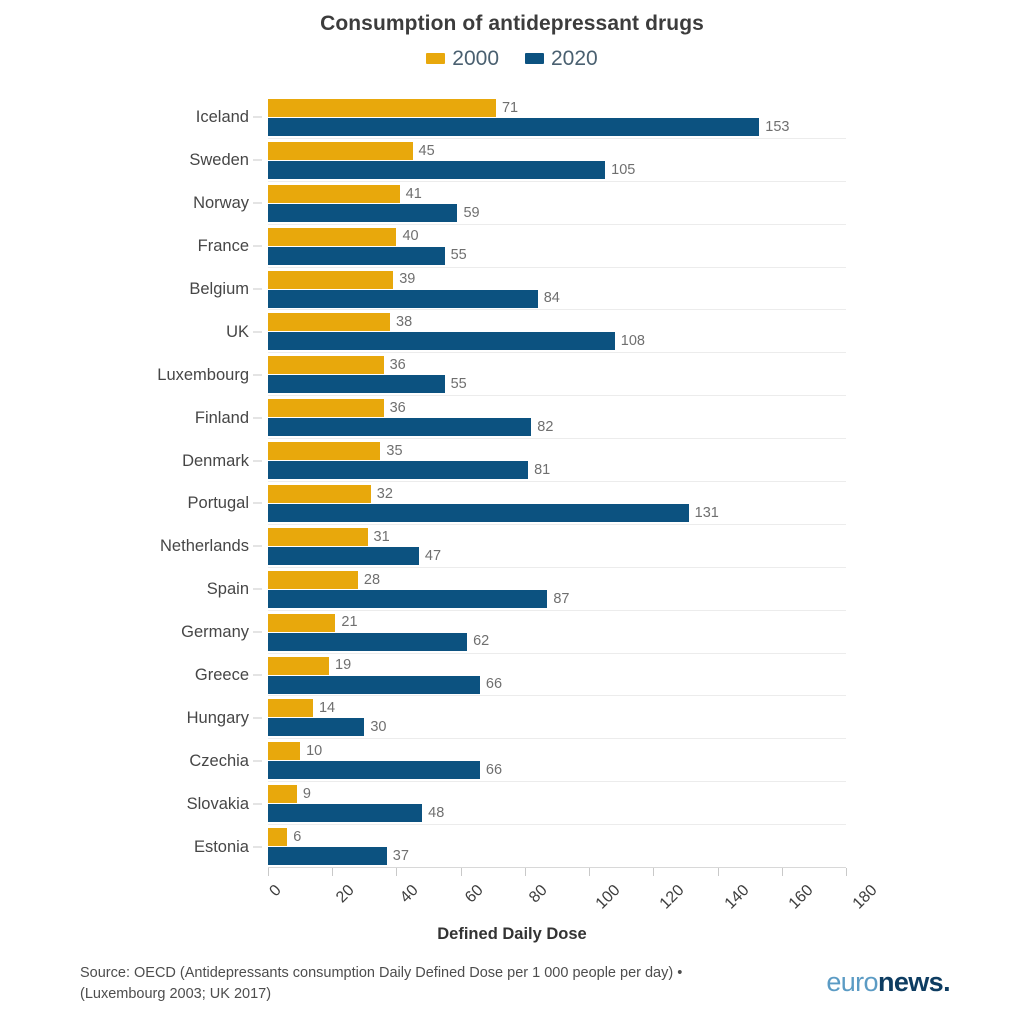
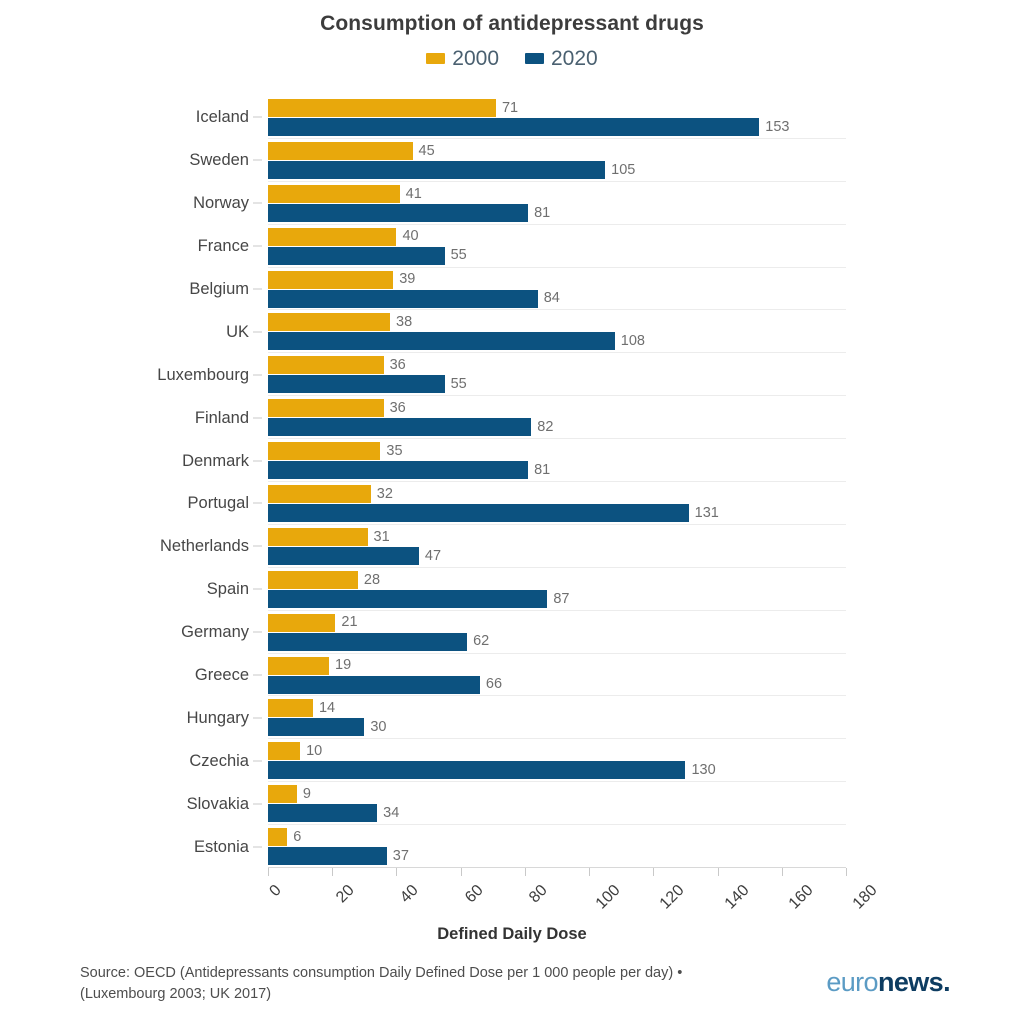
2020/Norway: 59 -> 81
2020/Czechia: 66 -> 130
2020/Slovakia: 48 -> 34
